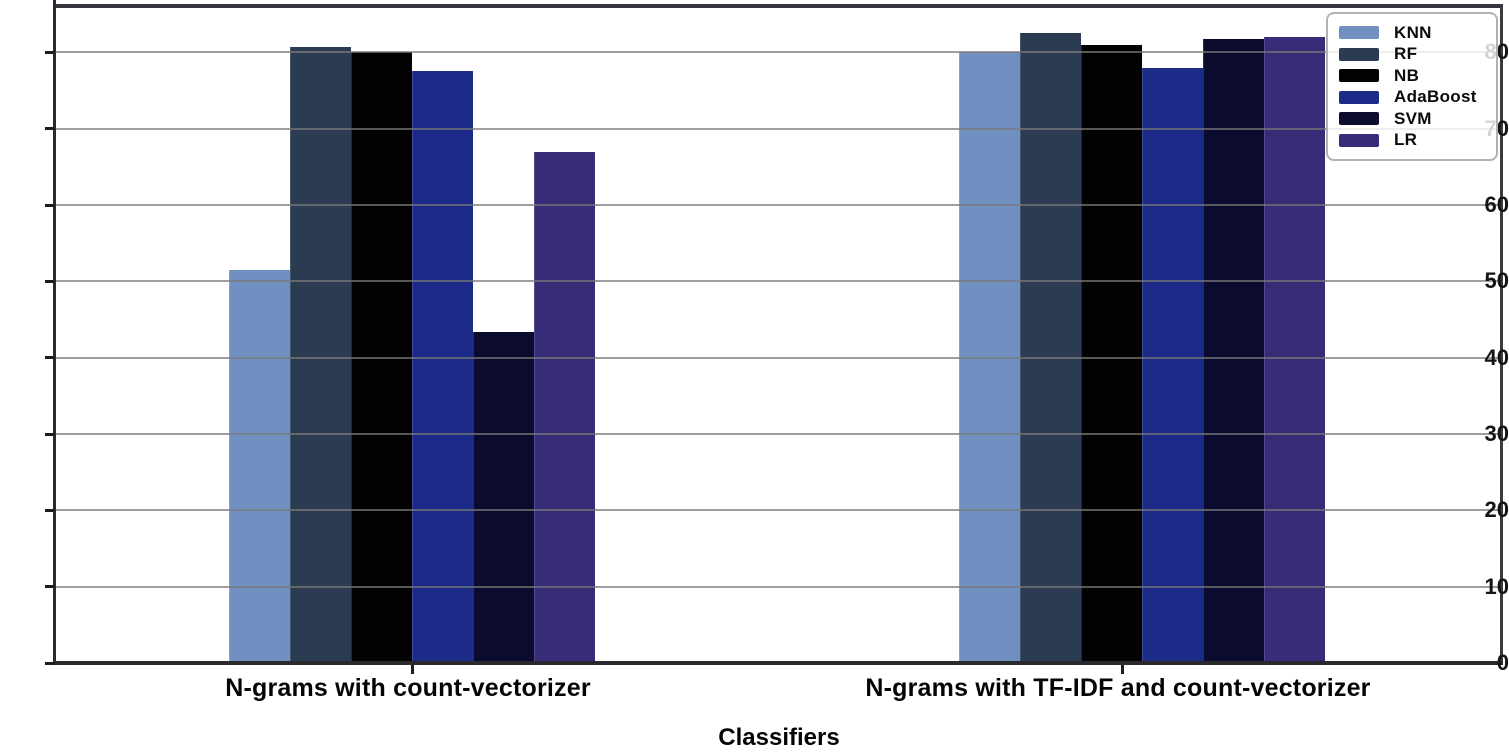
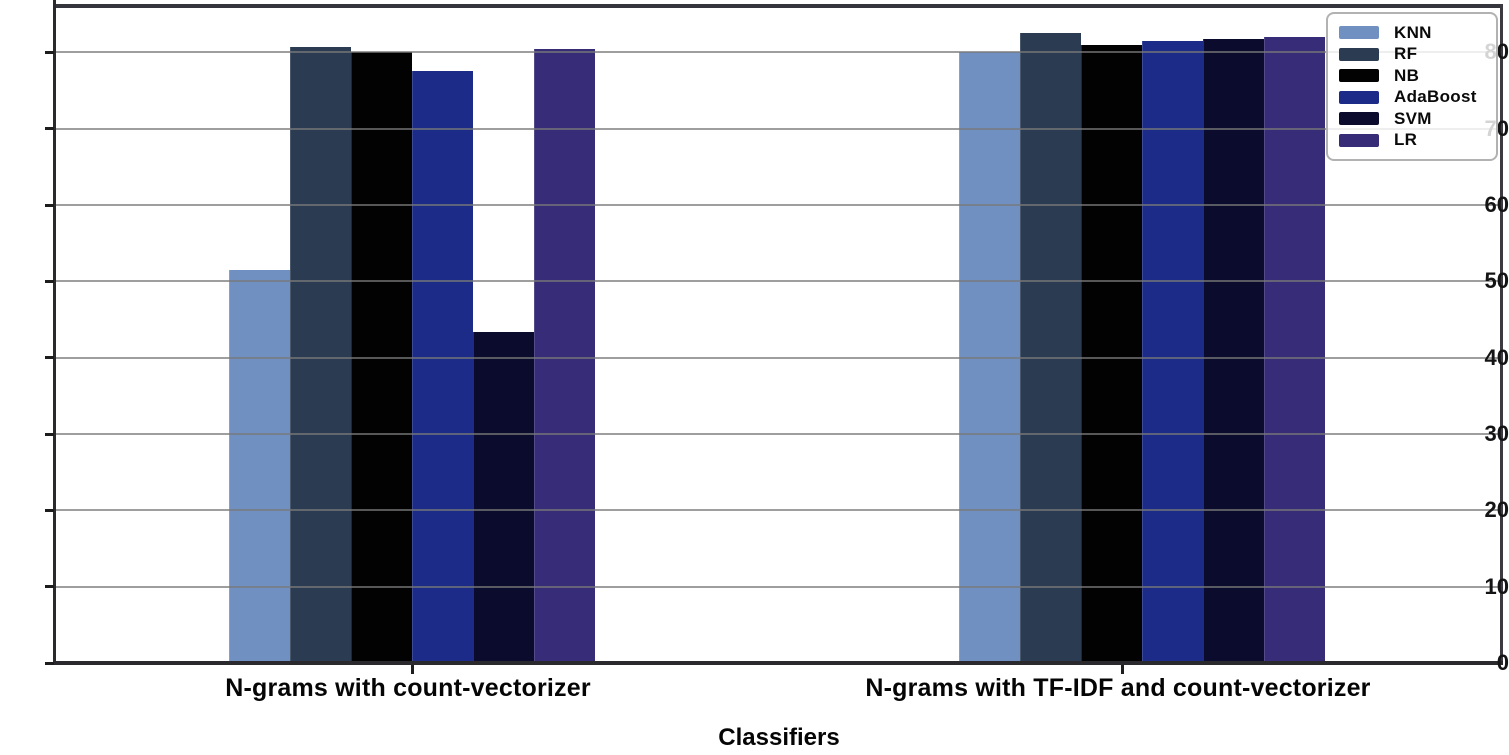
LR/N-grams with count-vectorizer: 67 -> 80
AdaBoost/N-grams with TF-IDF and count-vectorizer: 78 -> 82
